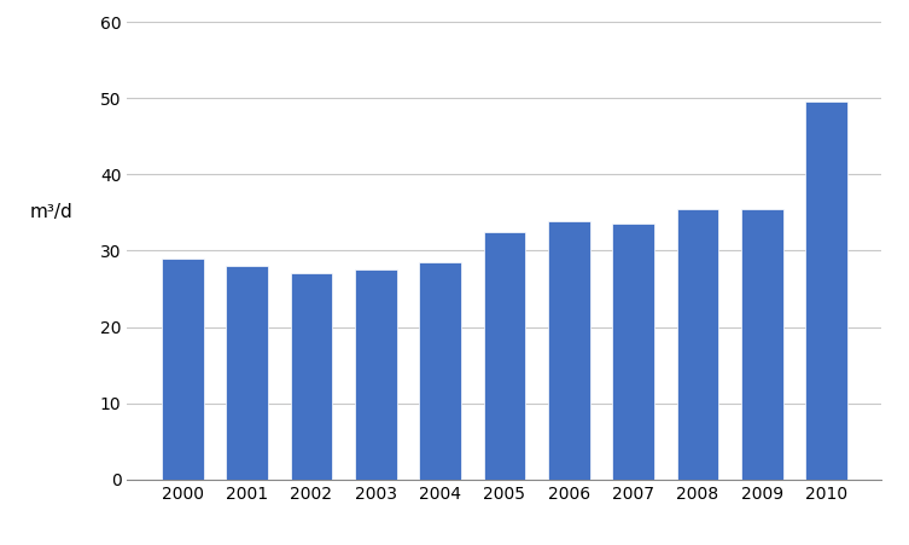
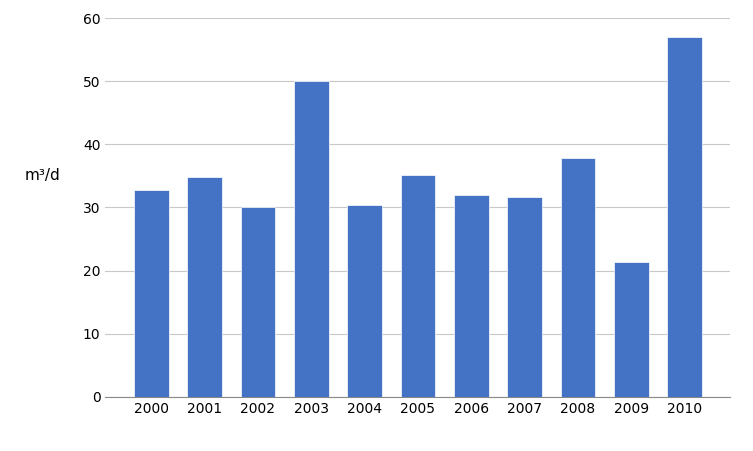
2000: 29.0 -> 32.8
2001: 28.0 -> 34.8
2002: 27.0 -> 30.0
2003: 27.5 -> 50.0
2004: 28.5 -> 30.4
2005: 32.5 -> 35.2
2006: 33.8 -> 32.0
2007: 33.5 -> 31.6
2008: 35.5 -> 37.8
2009: 35.5 -> 21.4
2010: 49.5 -> 57.0
